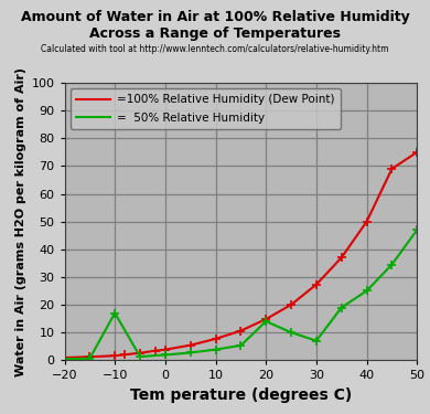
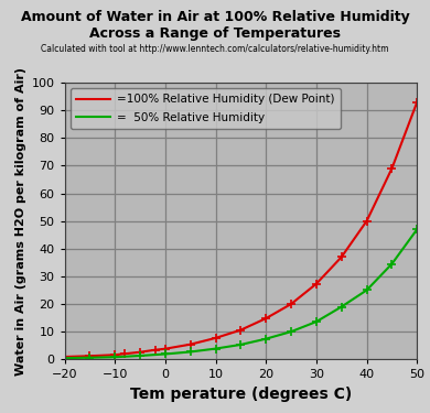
= 50% Relative Humidity/−10: 17.0 -> 0.8
= 50% Relative Humidity/20: 14.0 -> 7.4
= 50% Relative Humidity/30: 7.0 -> 13.6
=100% Relative Humidity (Dew Point)/50: 75.0 -> 93.0
